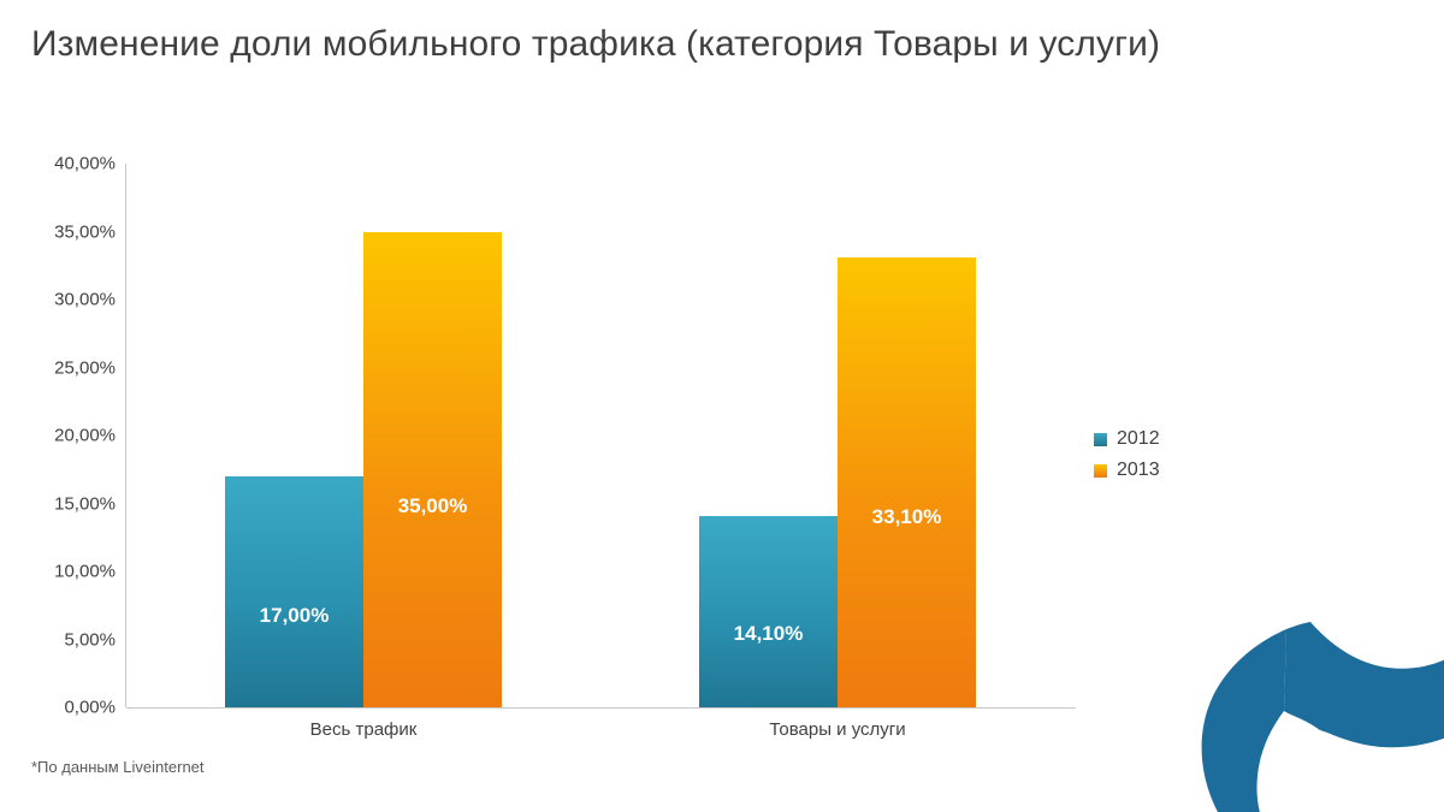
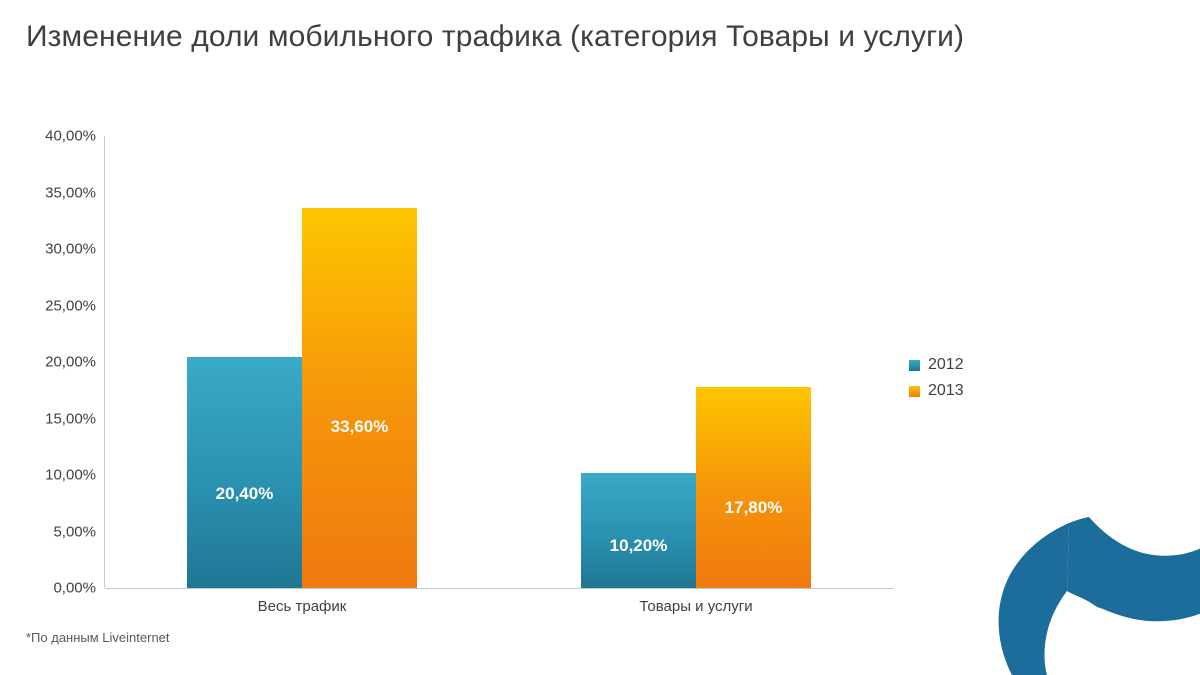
2012/Весь трафик: 17,00% -> 20,40%
2013/Весь трафик: 35,00% -> 33,60%
2012/Товары и услуги: 14,10% -> 10,20%
2013/Товары и услуги: 33,10% -> 17,80%
